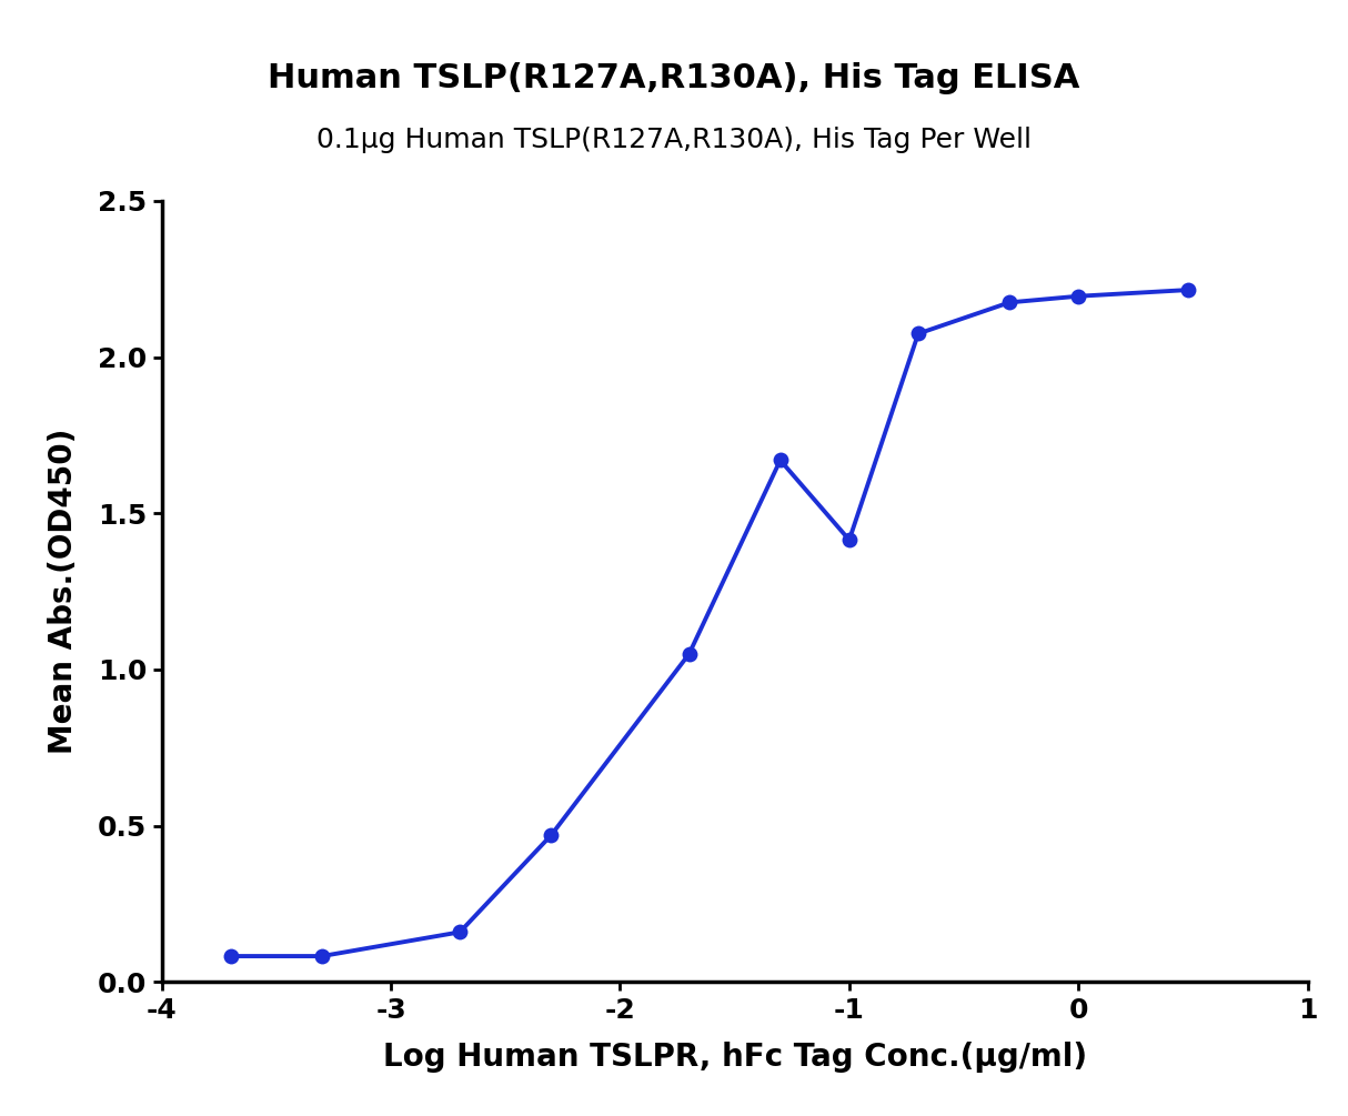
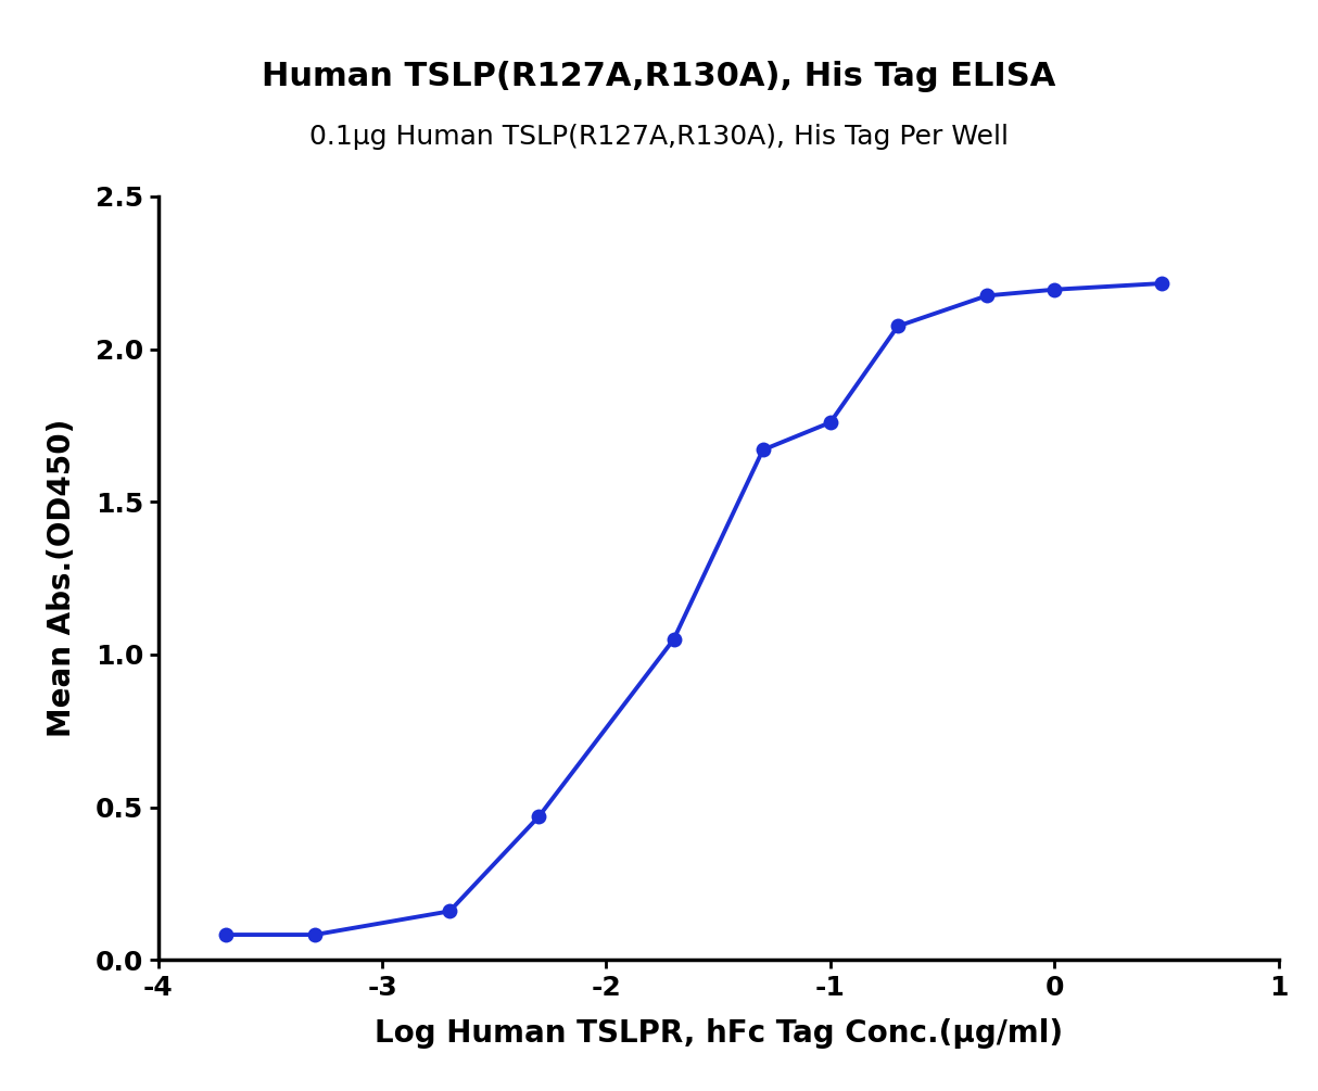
-1: 1.415 -> 1.760
